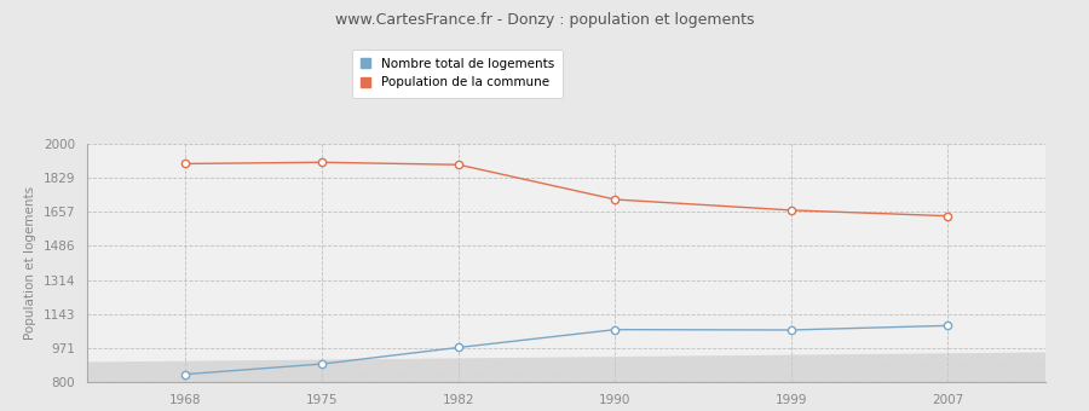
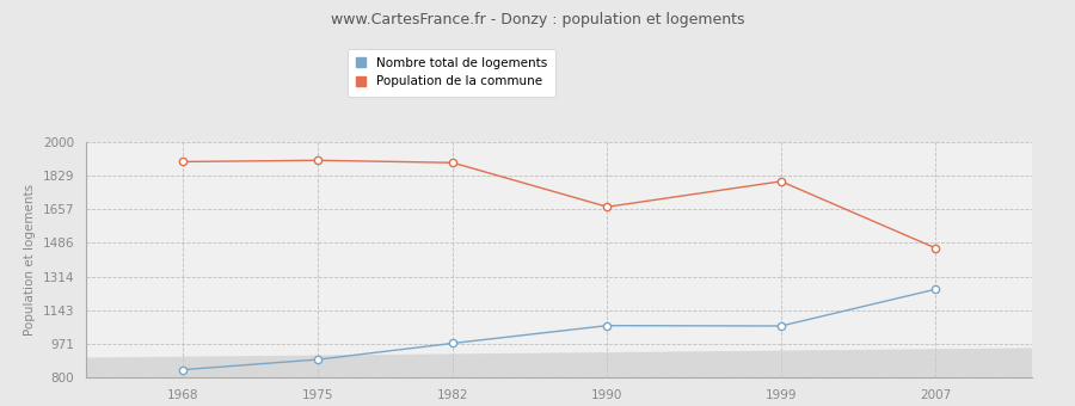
Population de la commune/1990: 1720 -> 1670
Population de la commune/1999: 1670 -> 1800
Nombre total de logements/2007: 1080 -> 1250
Population de la commune/2007: 1640 -> 1460
